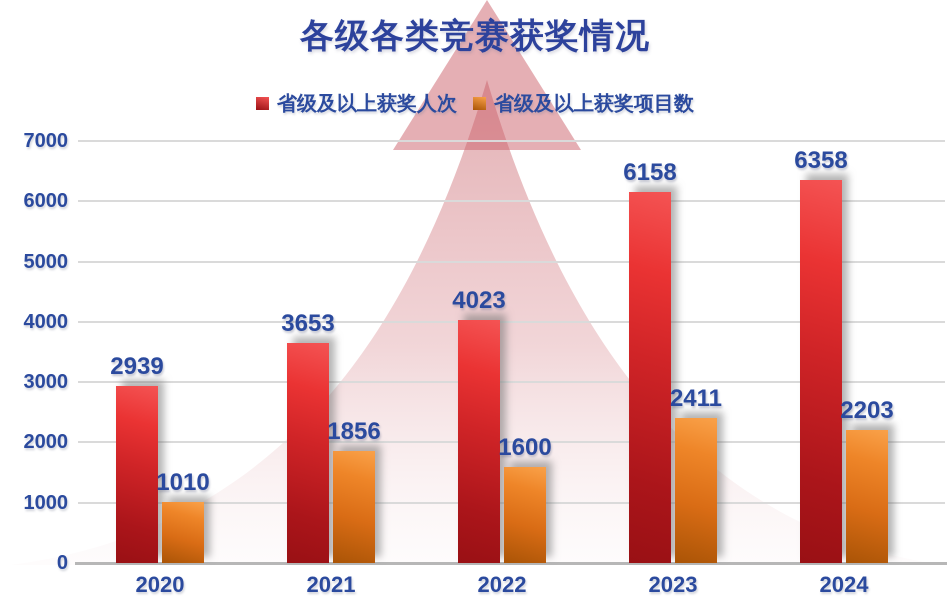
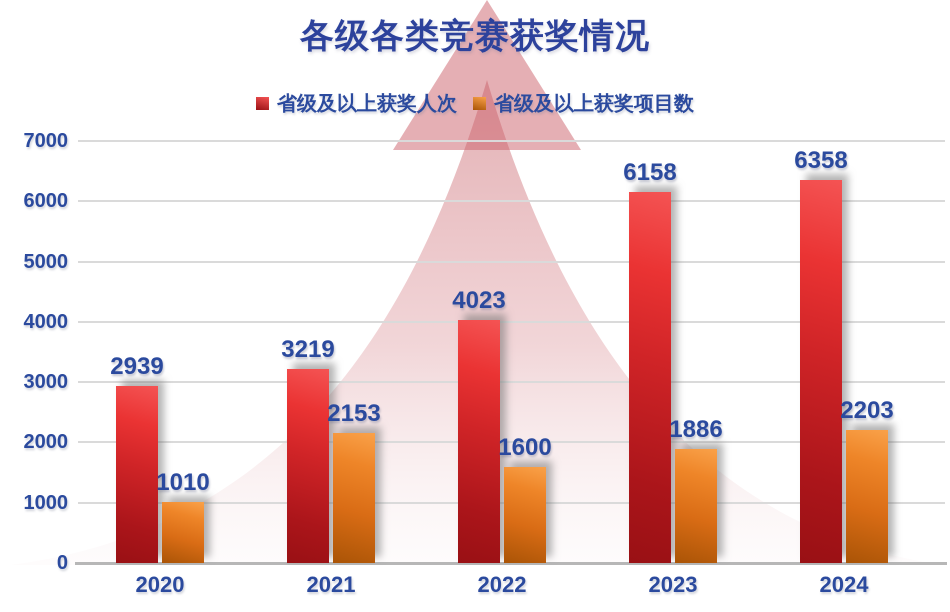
省级及以上获奖人次/2021: 3653 -> 3219
省级及以上获奖项目数/2021: 1856 -> 2153
省级及以上获奖项目数/2023: 2411 -> 1886
